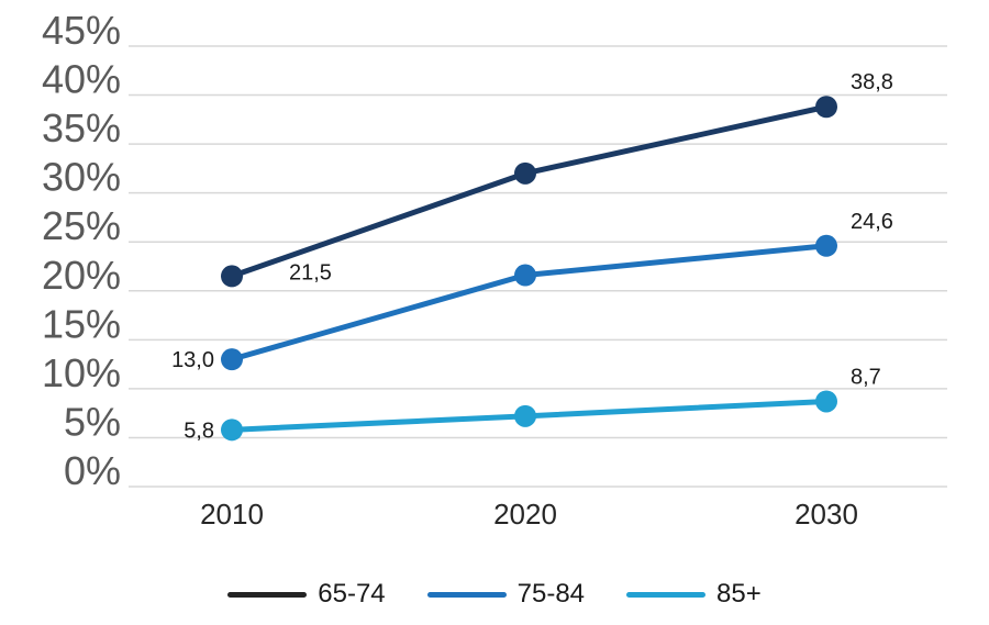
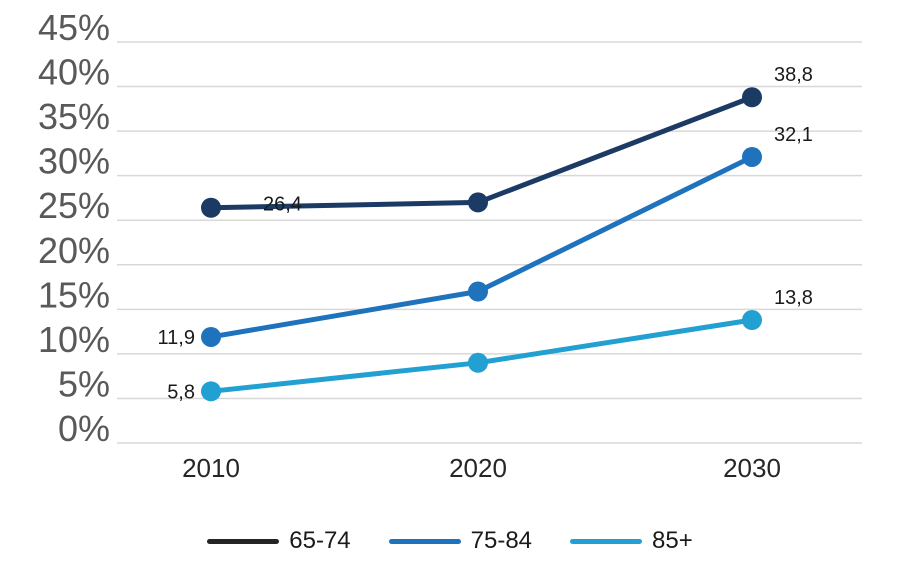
65-74/2010: 21,5 -> 26,4
75-84/2010: 13,0 -> 11,9
65-74/2020: 32% -> 27%
75-84/2020: 22% -> 17%
85+/2020: 7% -> 9%
75-84/2030: 24,6 -> 32,1
85+/2030: 8,7 -> 13,8
